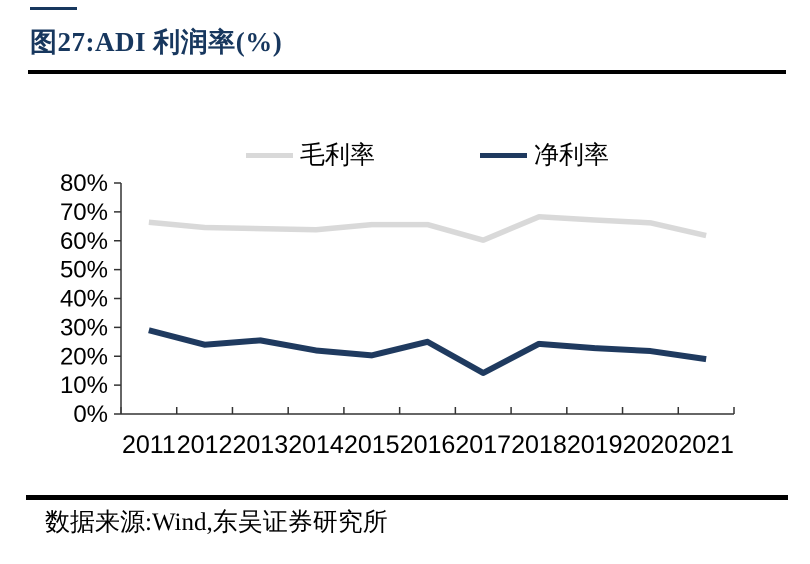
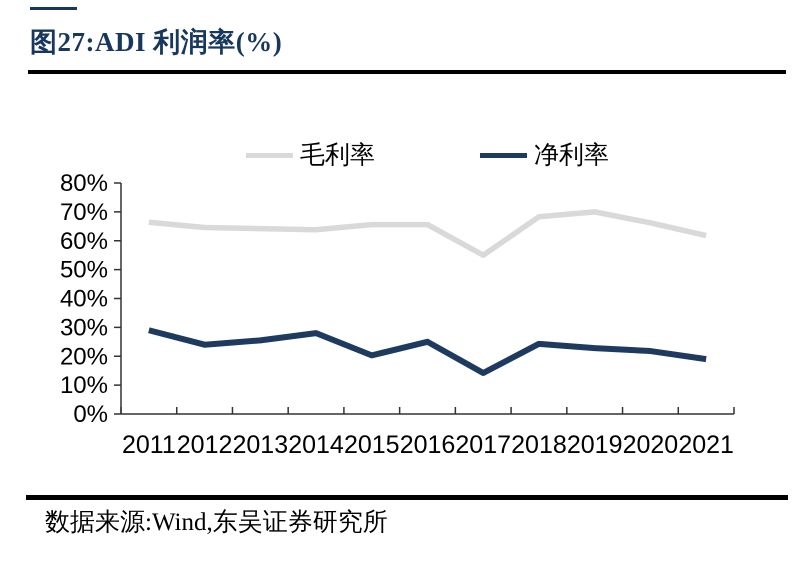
净利率/2014: 22% -> 28%
毛利率/2017: 60% -> 55%
毛利率/2019: 67% -> 70%
